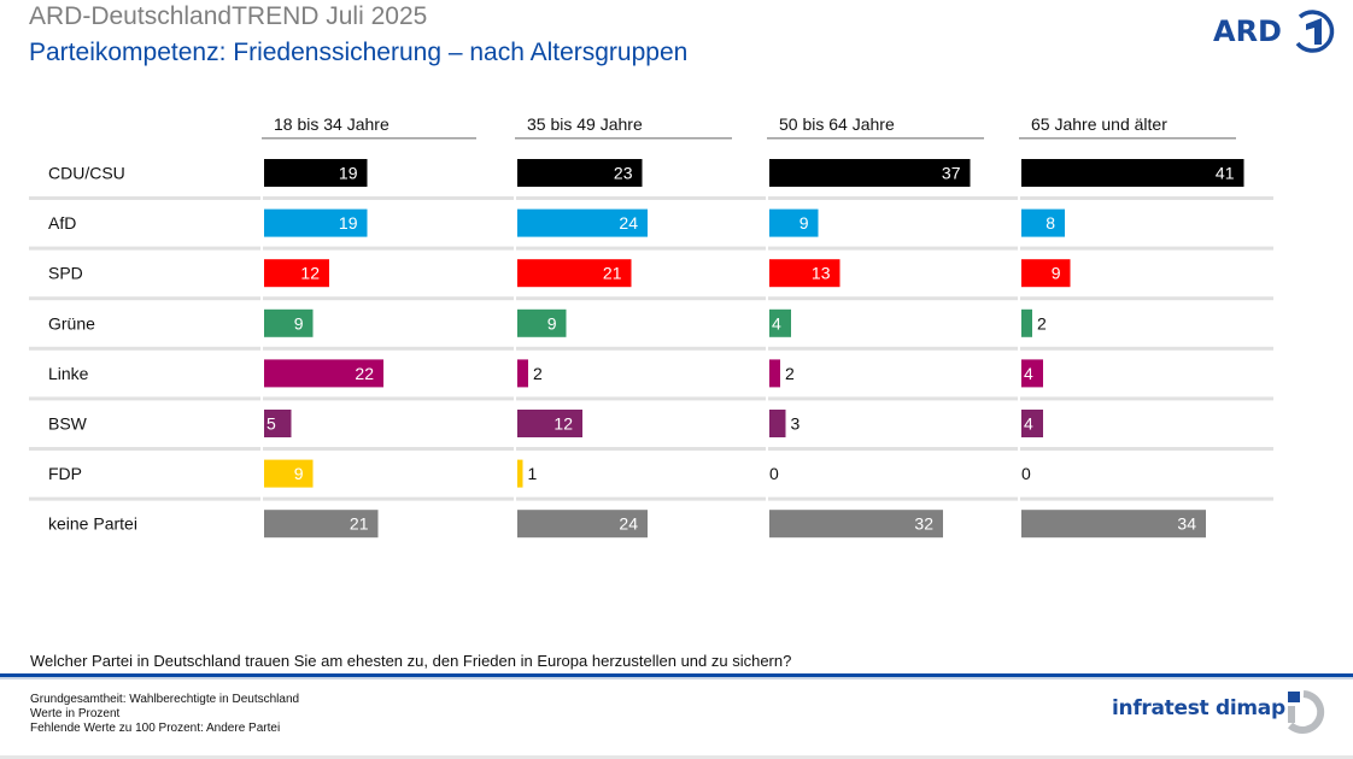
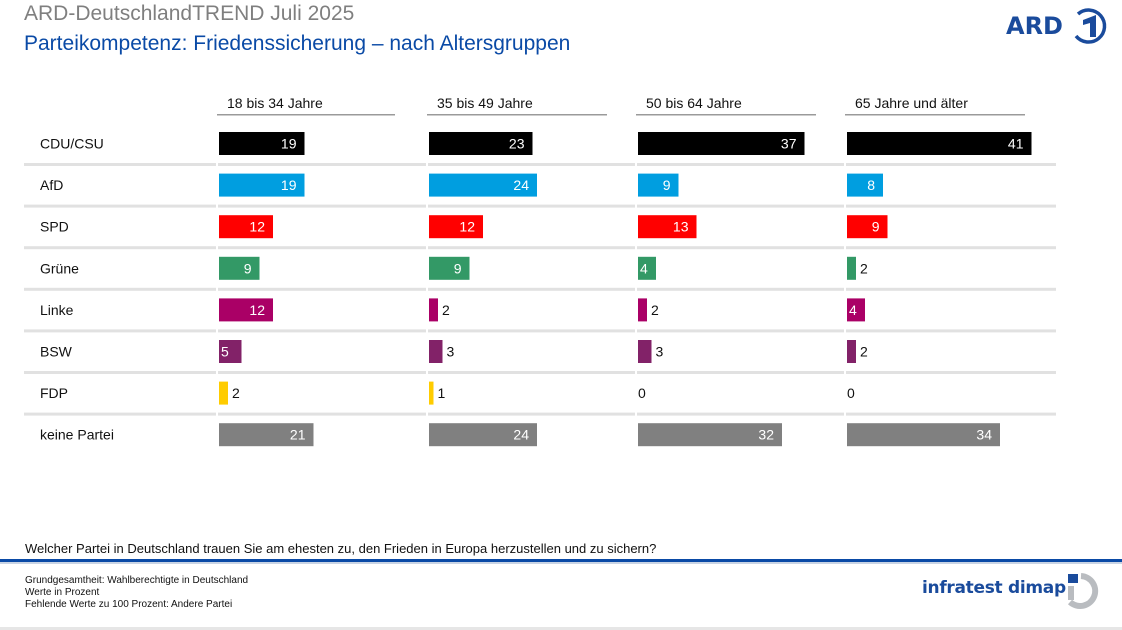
35 bis 49 Jahre/SPD: 21 -> 12
18 bis 34 Jahre/Linke: 22 -> 12
35 bis 49 Jahre/BSW: 12 -> 3
65 Jahre und älter/BSW: 4 -> 2
18 bis 34 Jahre/FDP: 9 -> 2
